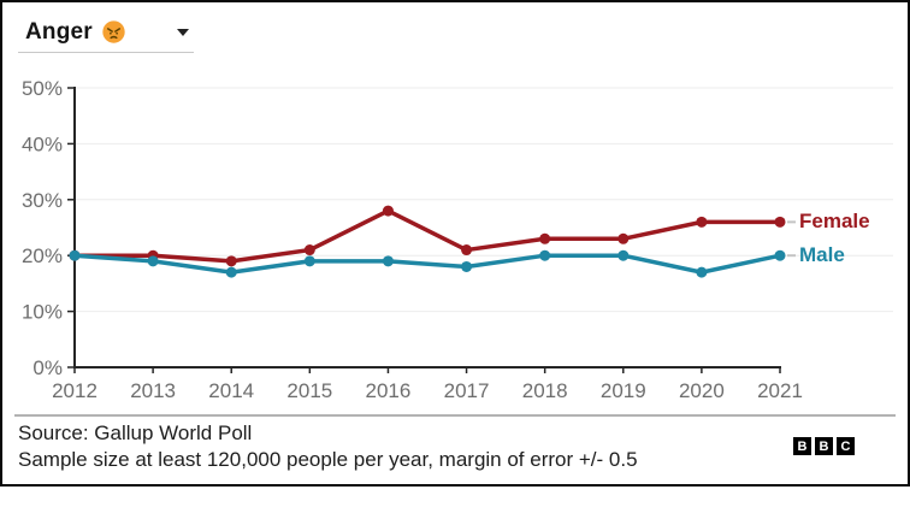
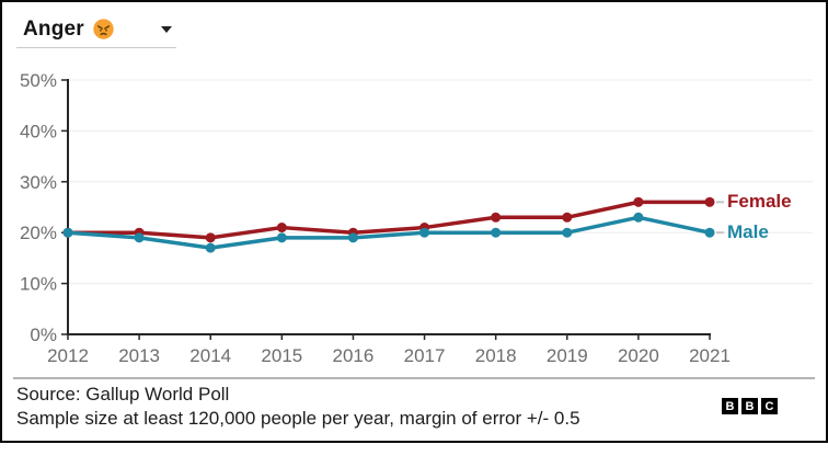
Female/2016: 28% -> 20%
Male/2017: 18% -> 20%
Male/2020: 17% -> 23%
